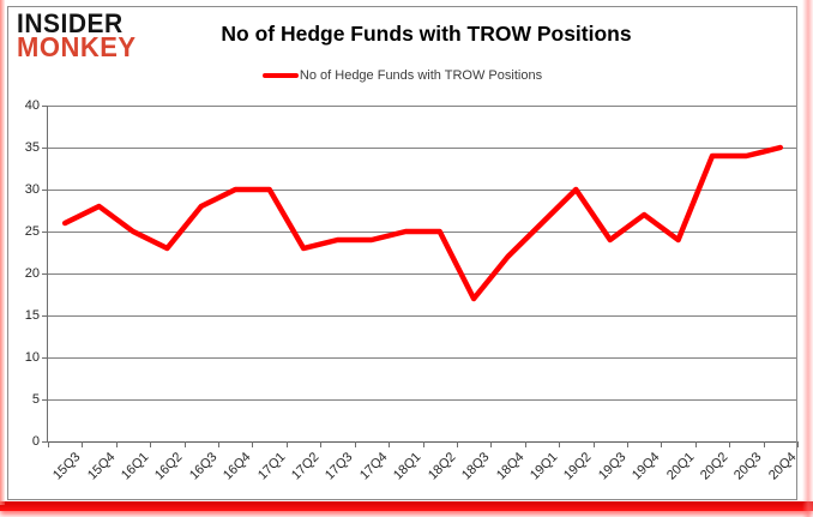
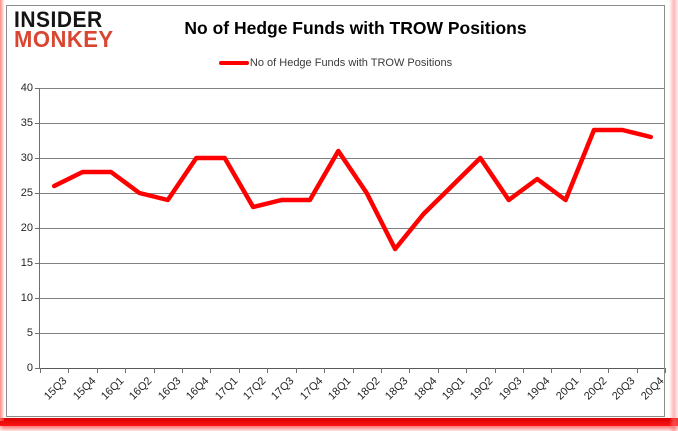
16Q1: 25 -> 28
16Q2: 23 -> 25
16Q3: 28 -> 24
18Q1: 25 -> 31
20Q4: 35 -> 33
